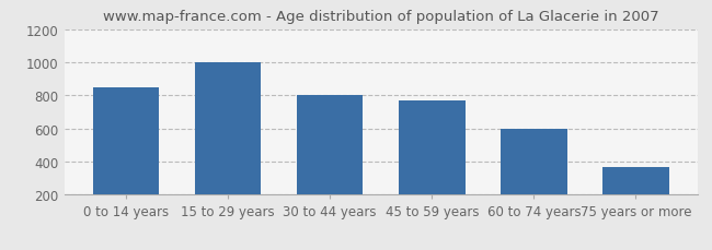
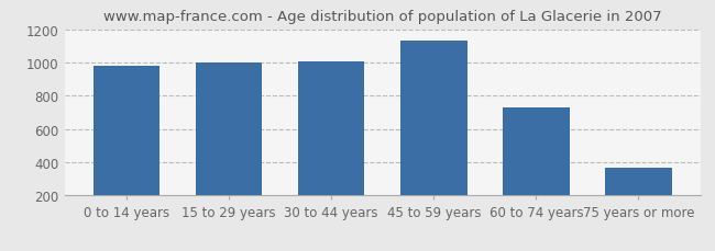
0 to 14 years: 850 -> 980
30 to 44 years: 800 -> 1000
45 to 59 years: 770 -> 1130
60 to 74 years: 600 -> 730
